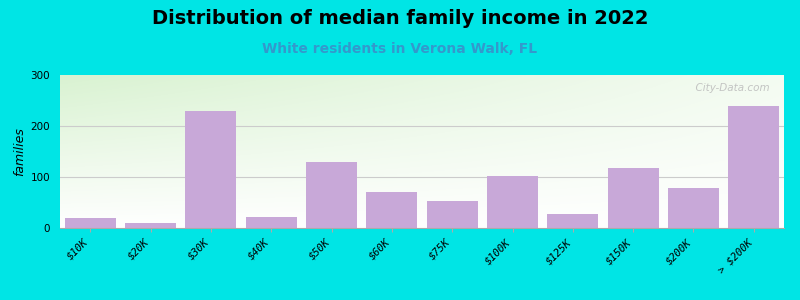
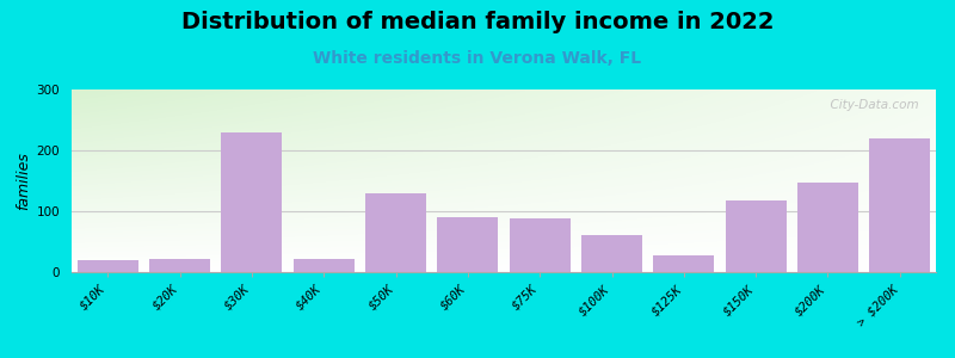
$20K: 10 -> 22
$60K: 70 -> 90
$75K: 52 -> 88
$100K: 102 -> 60
$200K: 78 -> 148
> $200K: 240 -> 220
